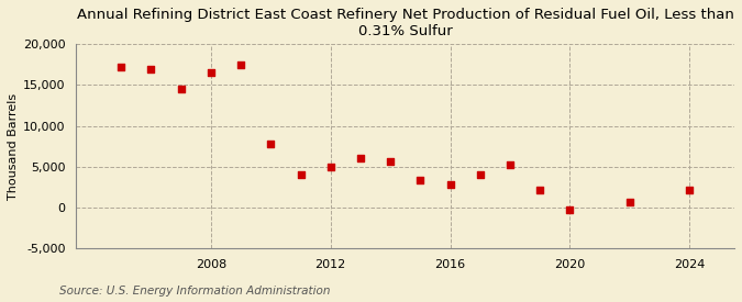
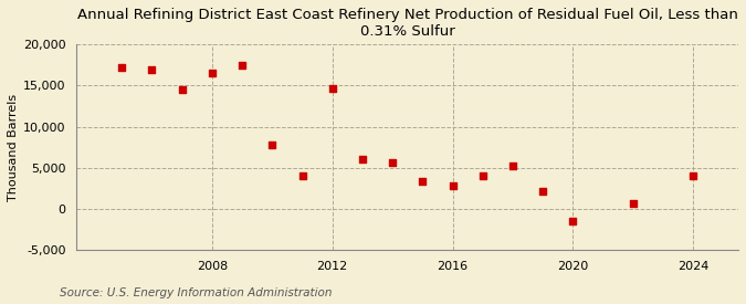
2012: 5,000 -> 14,600
2020: -200 -> -1,400
2024: 2,200 -> 4,000
